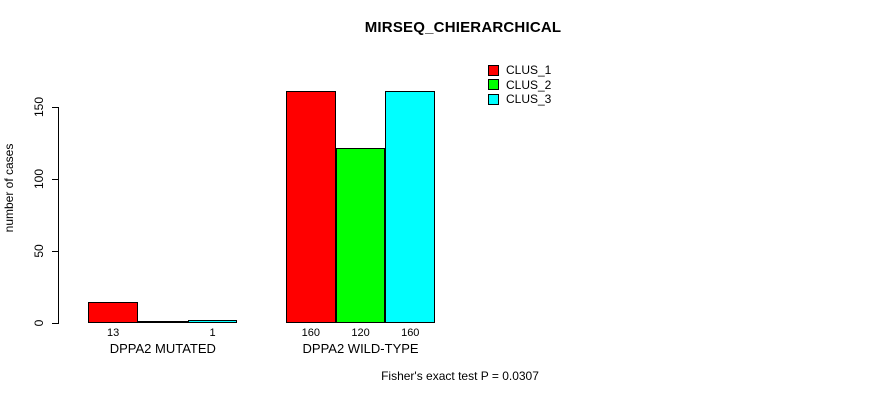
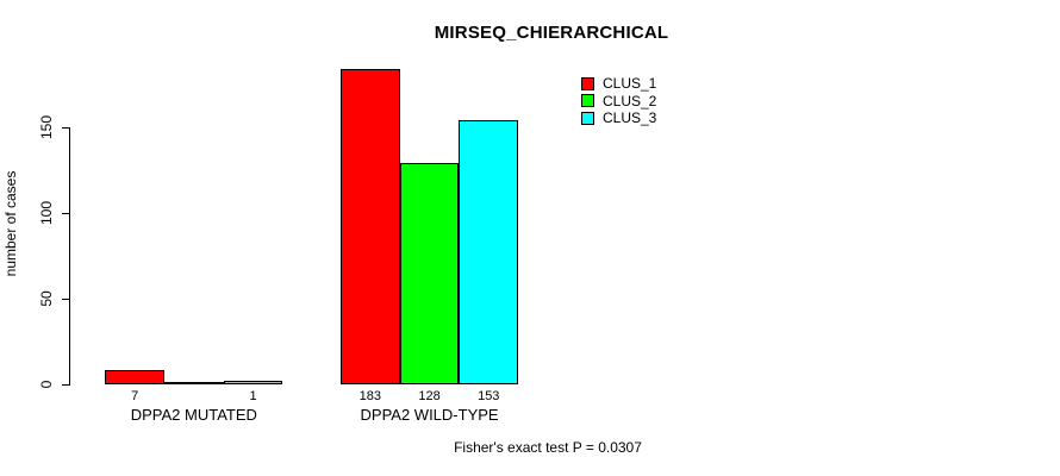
CLUS_1/DPPA2 MUTATED: 13 -> 7
CLUS_1/DPPA2 WILD-TYPE: 160 -> 183
CLUS_2/DPPA2 WILD-TYPE: 120 -> 128
CLUS_3/DPPA2 WILD-TYPE: 160 -> 153
